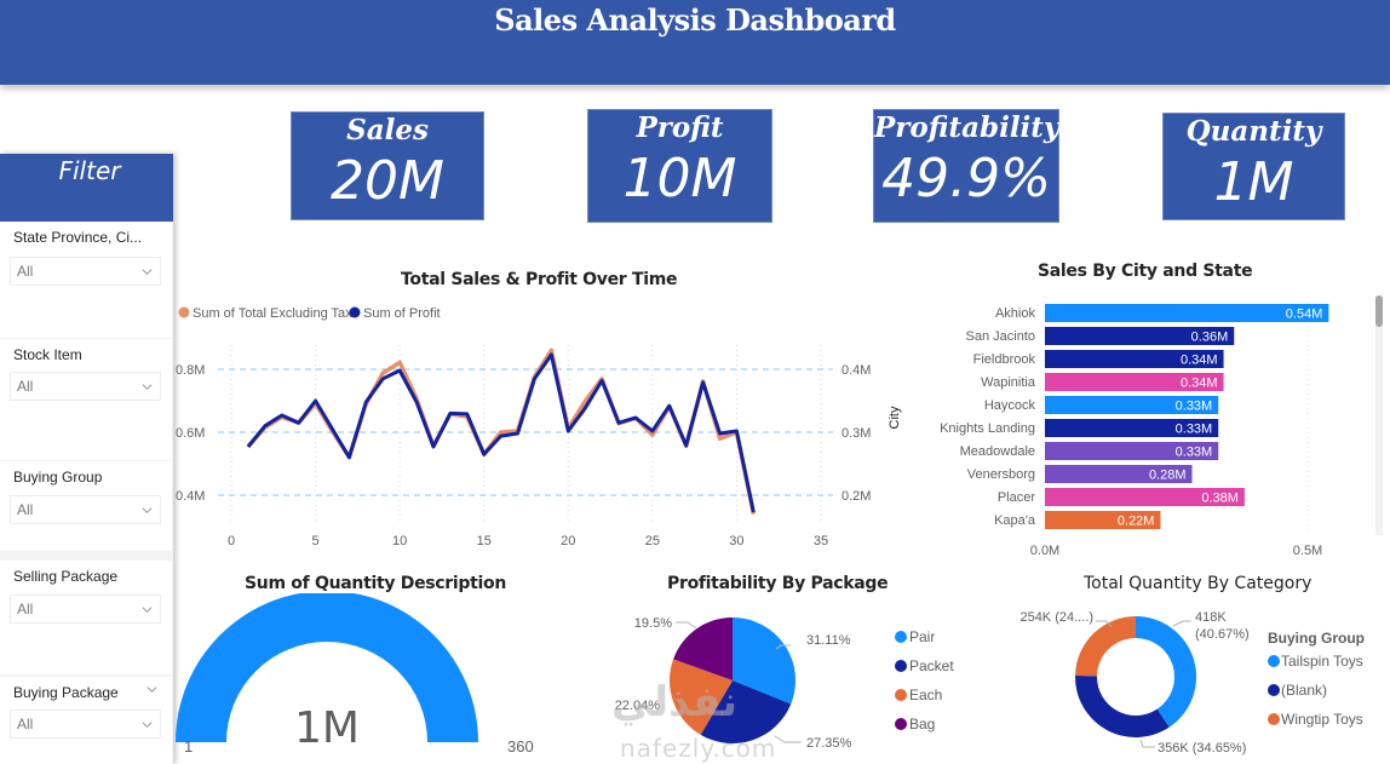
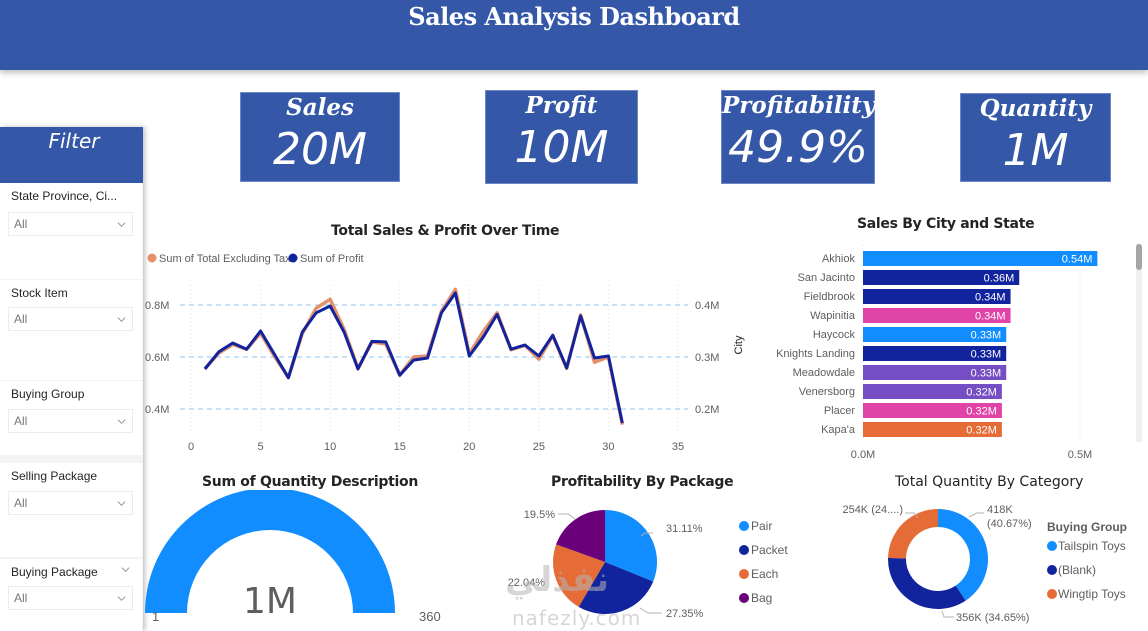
Sales By City and State/Venersborg: 0.28M -> 0.32M
Sales By City and State/Placer: 0.38M -> 0.32M
Sales By City and State/Kapa'a: 0.22M -> 0.32M
